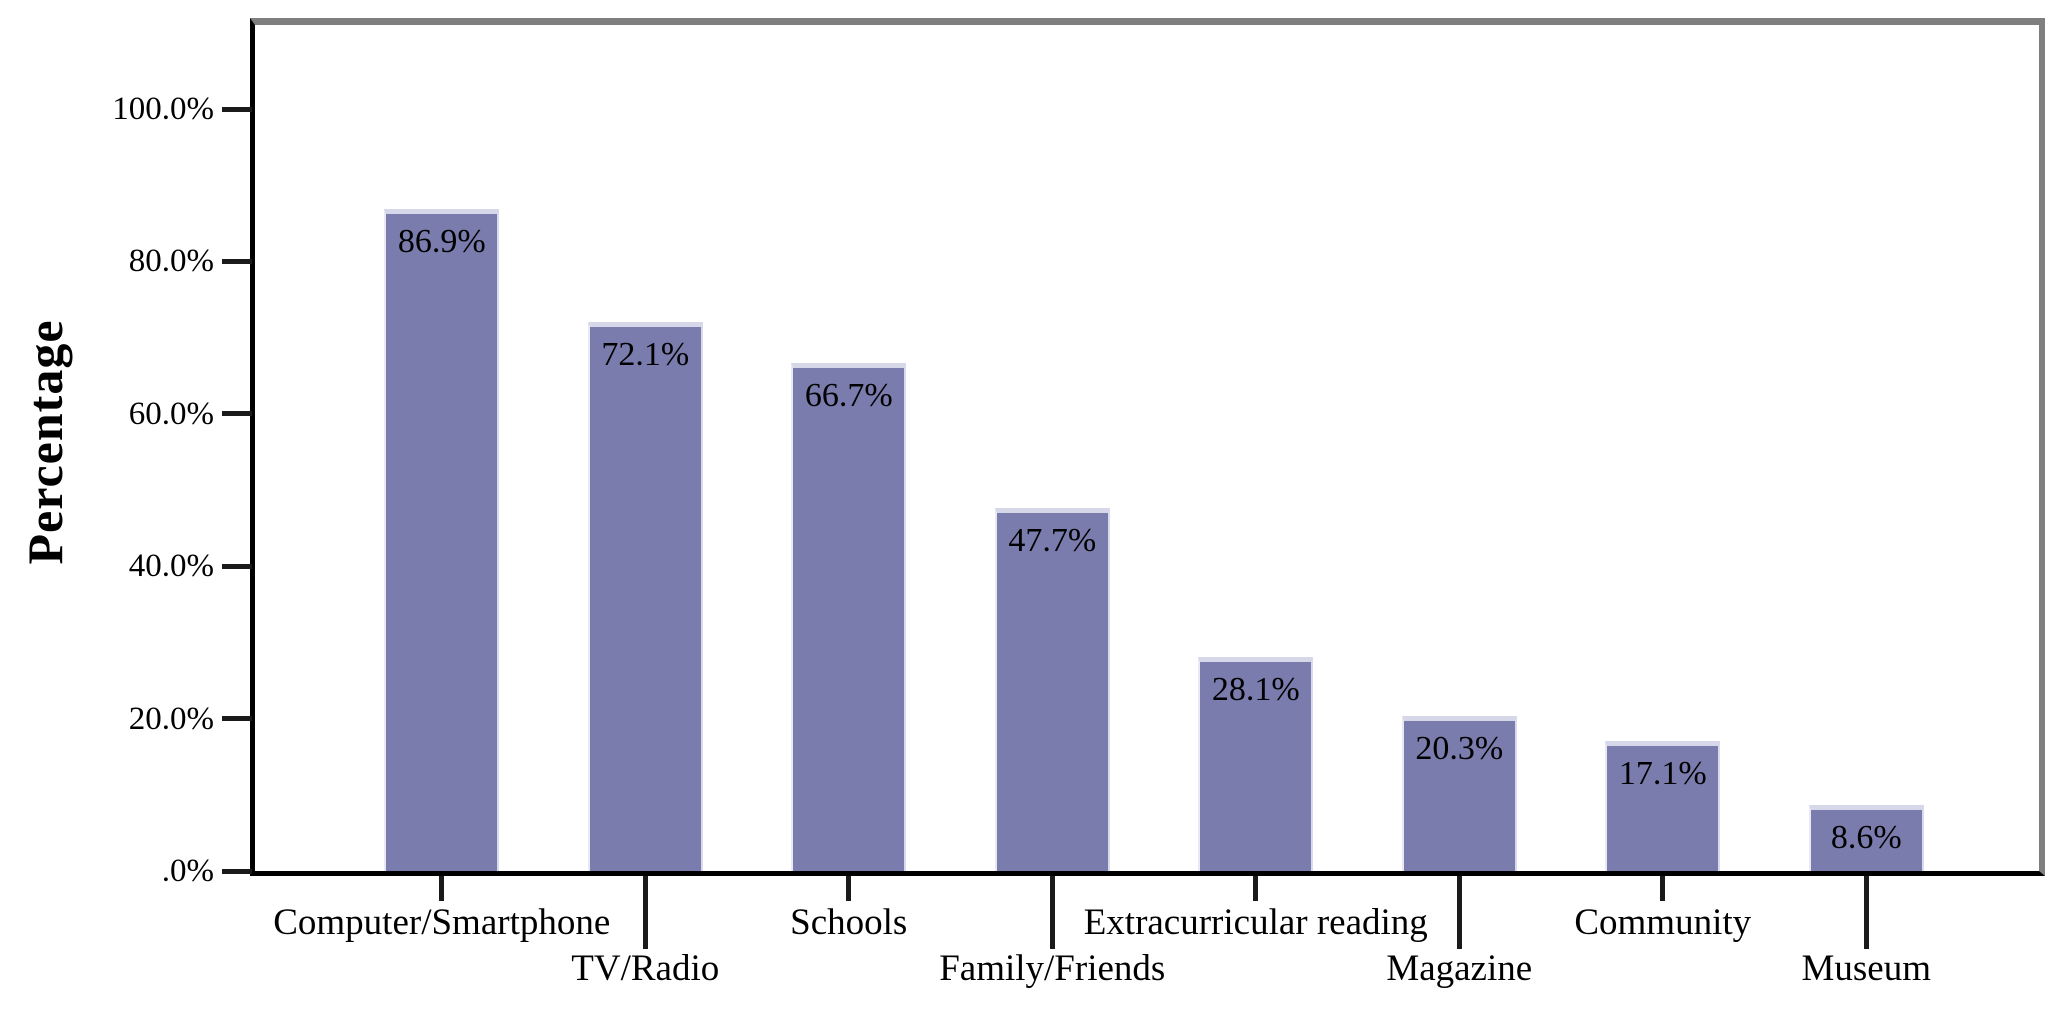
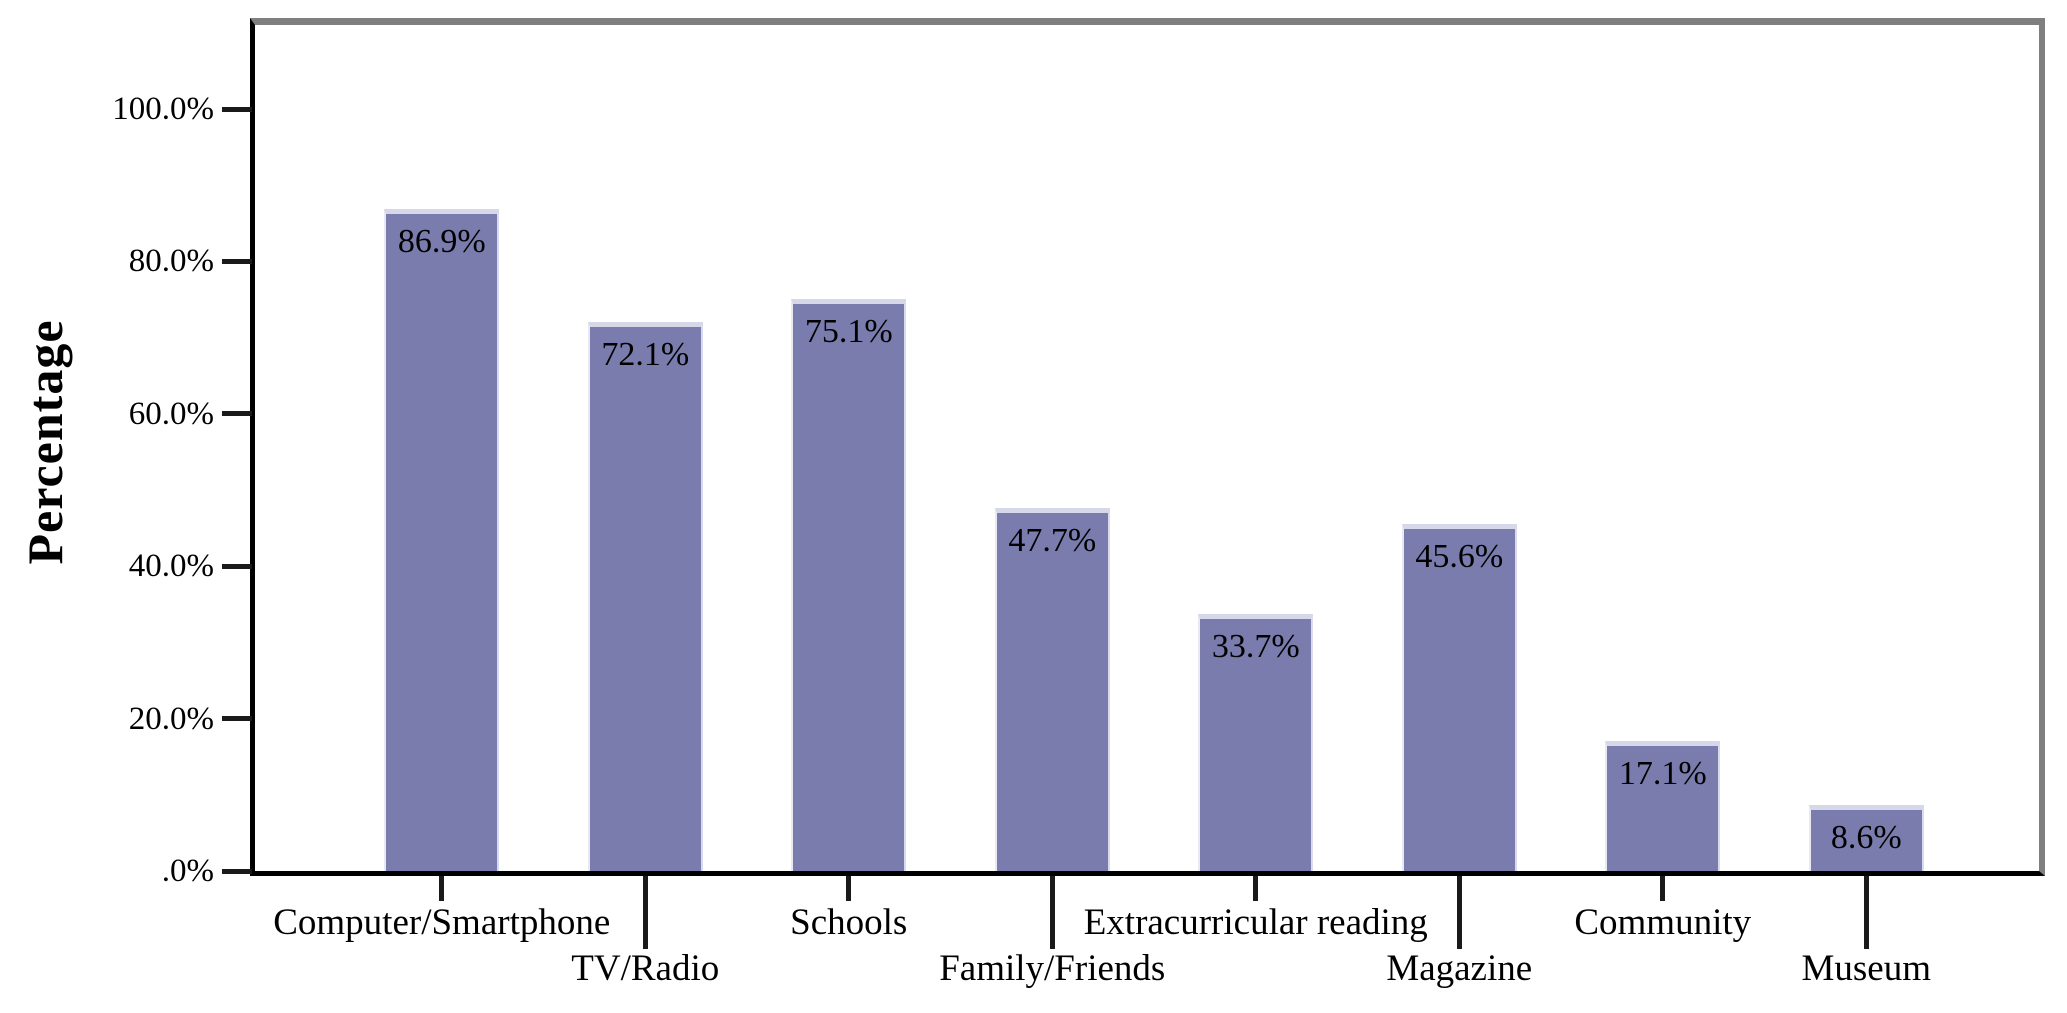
Schools: 66.7% -> 75.1%
Extracurricular reading: 28.1% -> 33.7%
Magazine: 20.3% -> 45.6%
